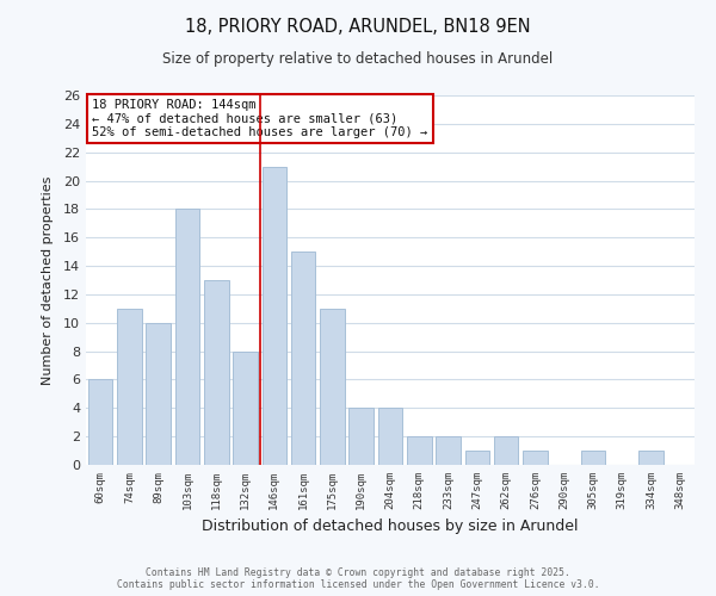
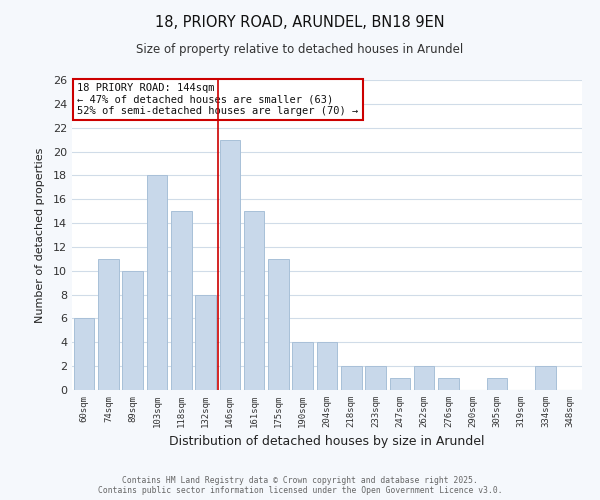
118sqm: 13 -> 15
334sqm: 1 -> 2
